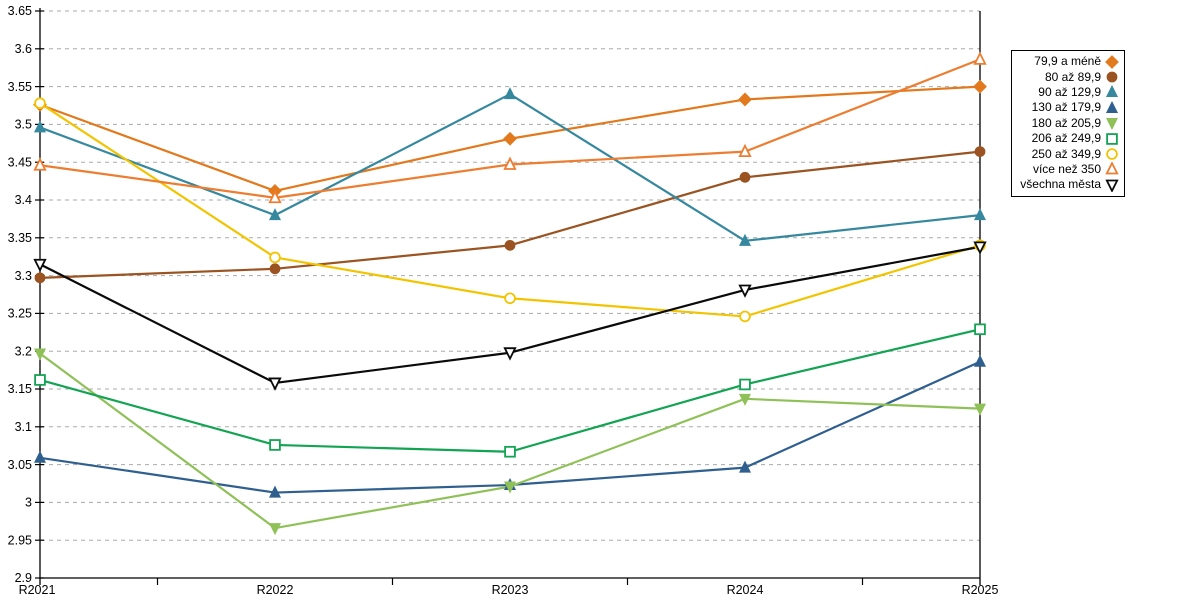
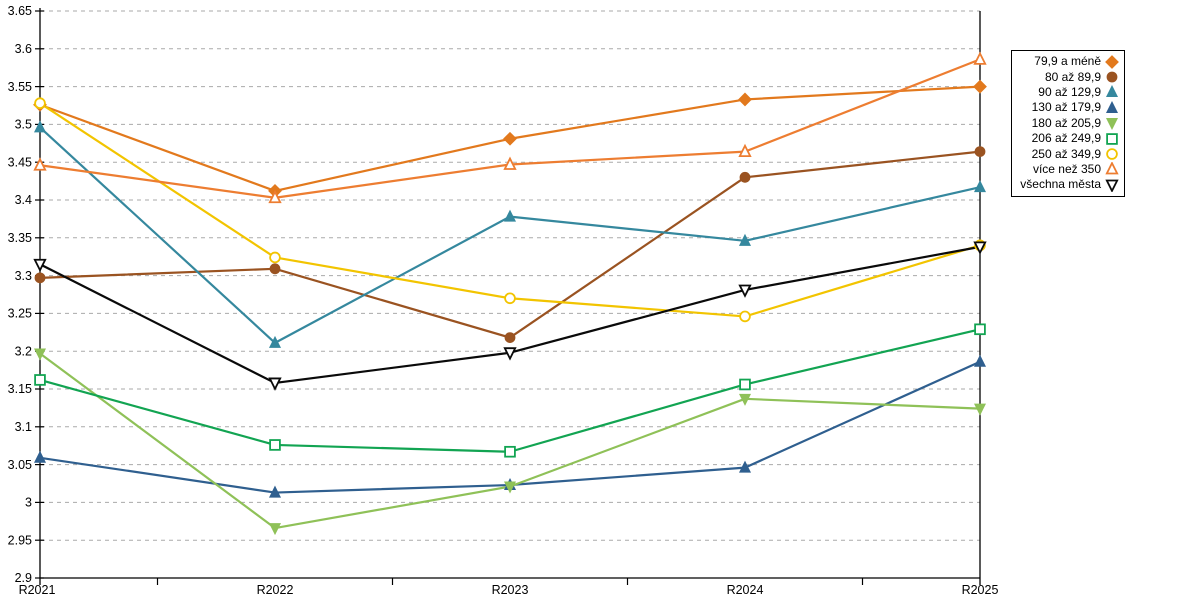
90 až 129,9/R2022: 3.38 -> 3.21
80 až 89,9/R2023: 3.34 -> 3.22
90 až 129,9/R2023: 3.54 -> 3.38
90 až 129,9/R2025: 3.38 -> 3.42
